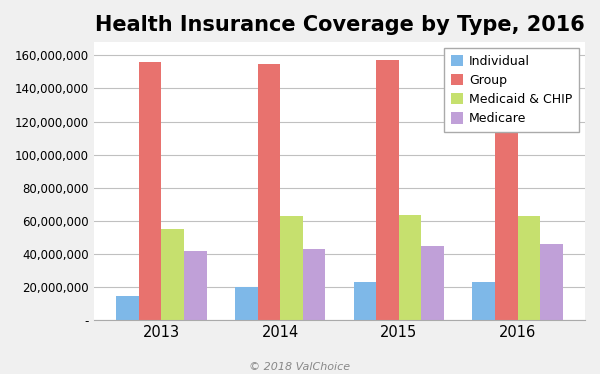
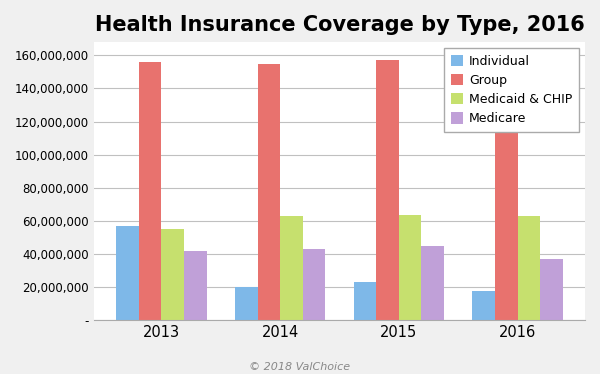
Individual/2013: 15,000,000 -> 57,000,000
Individual/2016: 24,000,000 -> 18,000,000
Medicare/2016: 46,000,000 -> 37,000,000
